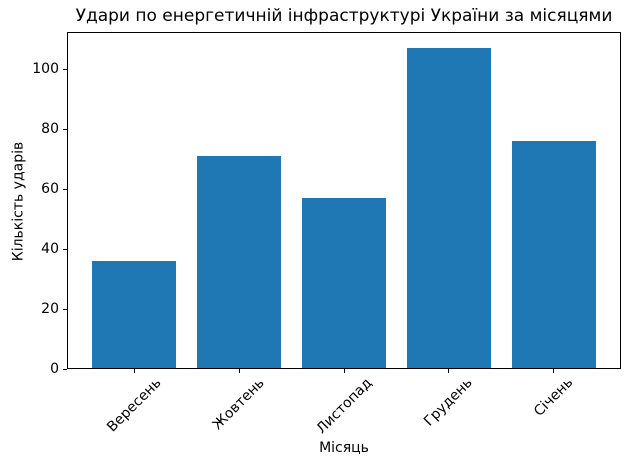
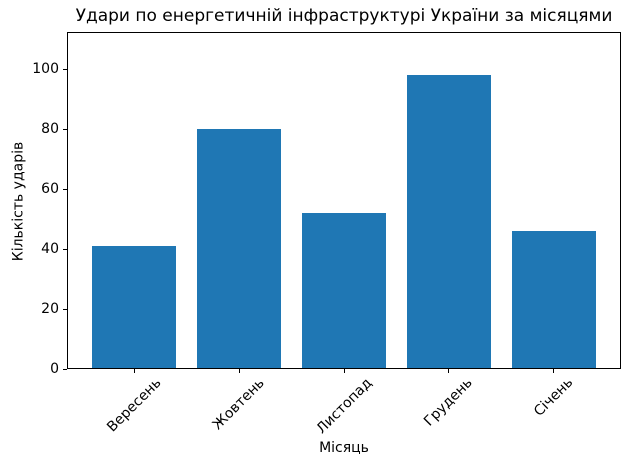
Вересень: 36 -> 41
Жовтень: 71 -> 80
Листопад: 57 -> 52
Грудень: 107 -> 98
Січень: 76 -> 46
